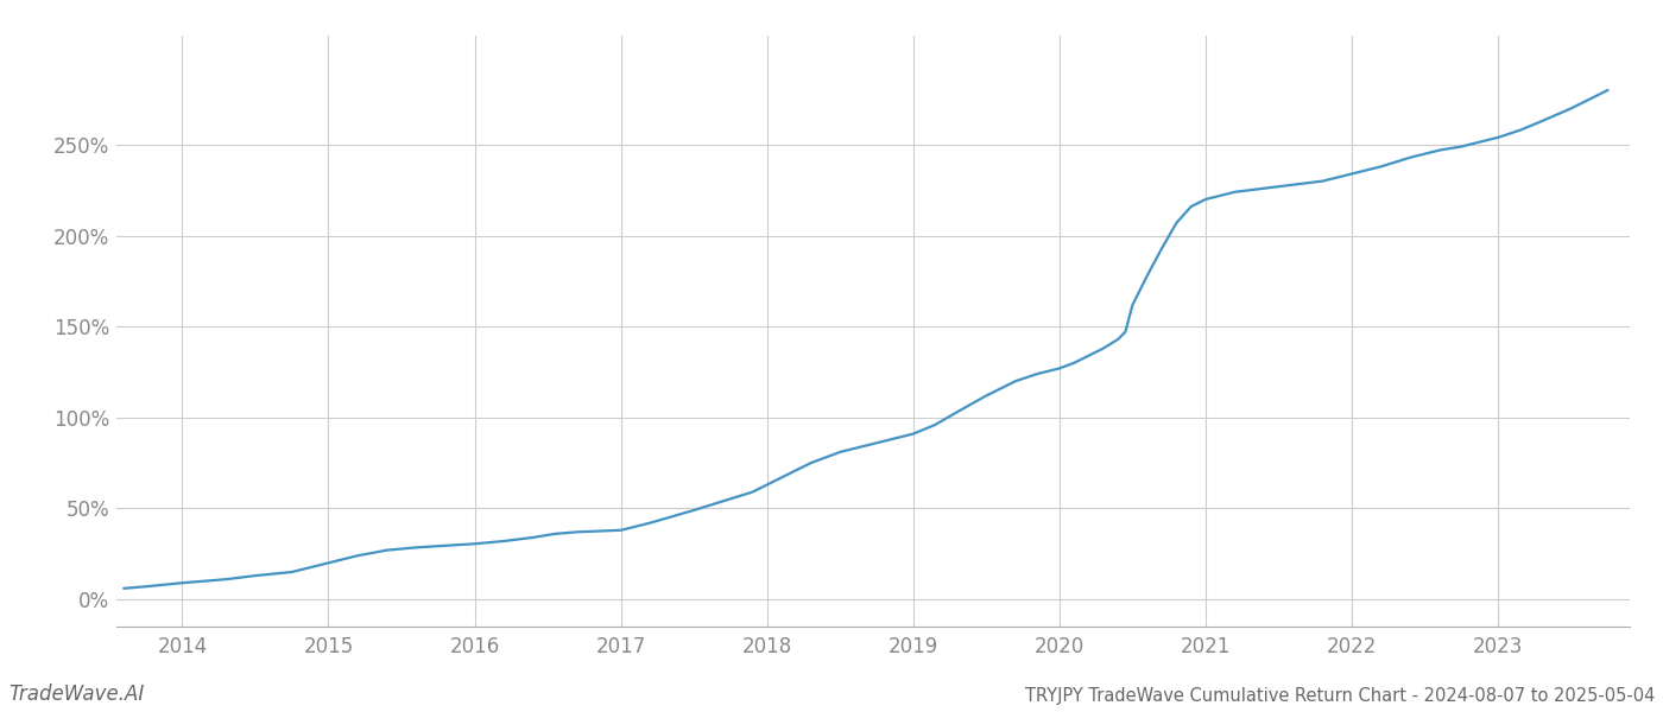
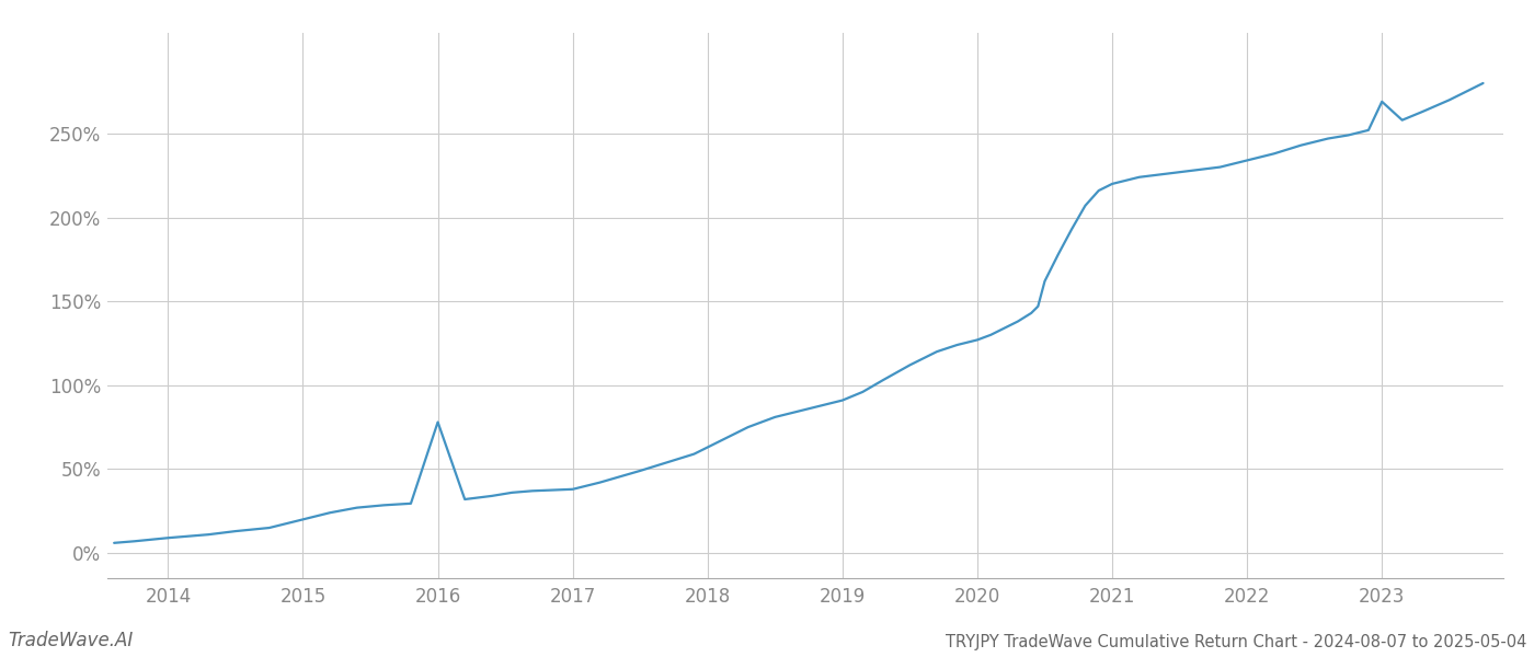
2016: 30% -> 78%
2023: 254% -> 269%
